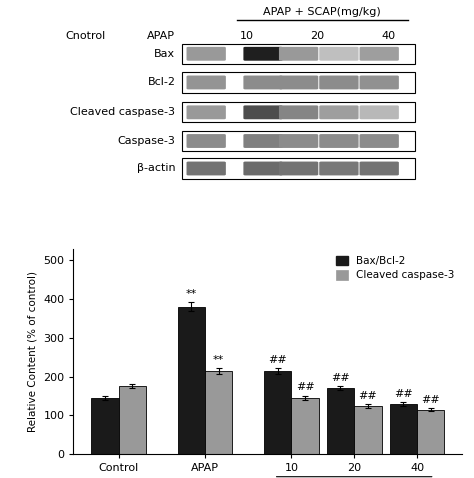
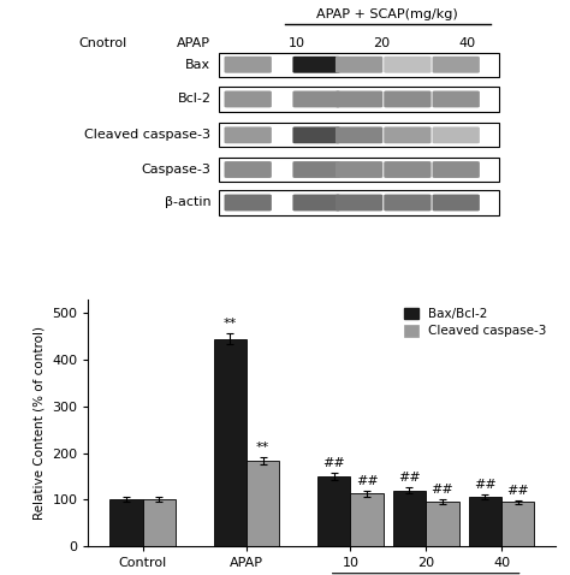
Bax/Bcl-2/Control: 145 -> 100
Cleaved caspase-3/Control: 175 -> 100
Bax/Bcl-2/APAP: 380 -> 445
Cleaved caspase-3/APAP: 215 -> 183
Bax/Bcl-2/10: 215 -> 150
Cleaved caspase-3/10: 145 -> 113
Bax/Bcl-2/20: 170 -> 120
Cleaved caspase-3/20: 125 -> 95
Bax/Bcl-2/40: 130 -> 107
Cleaved caspase-3/40: 115 -> 95
